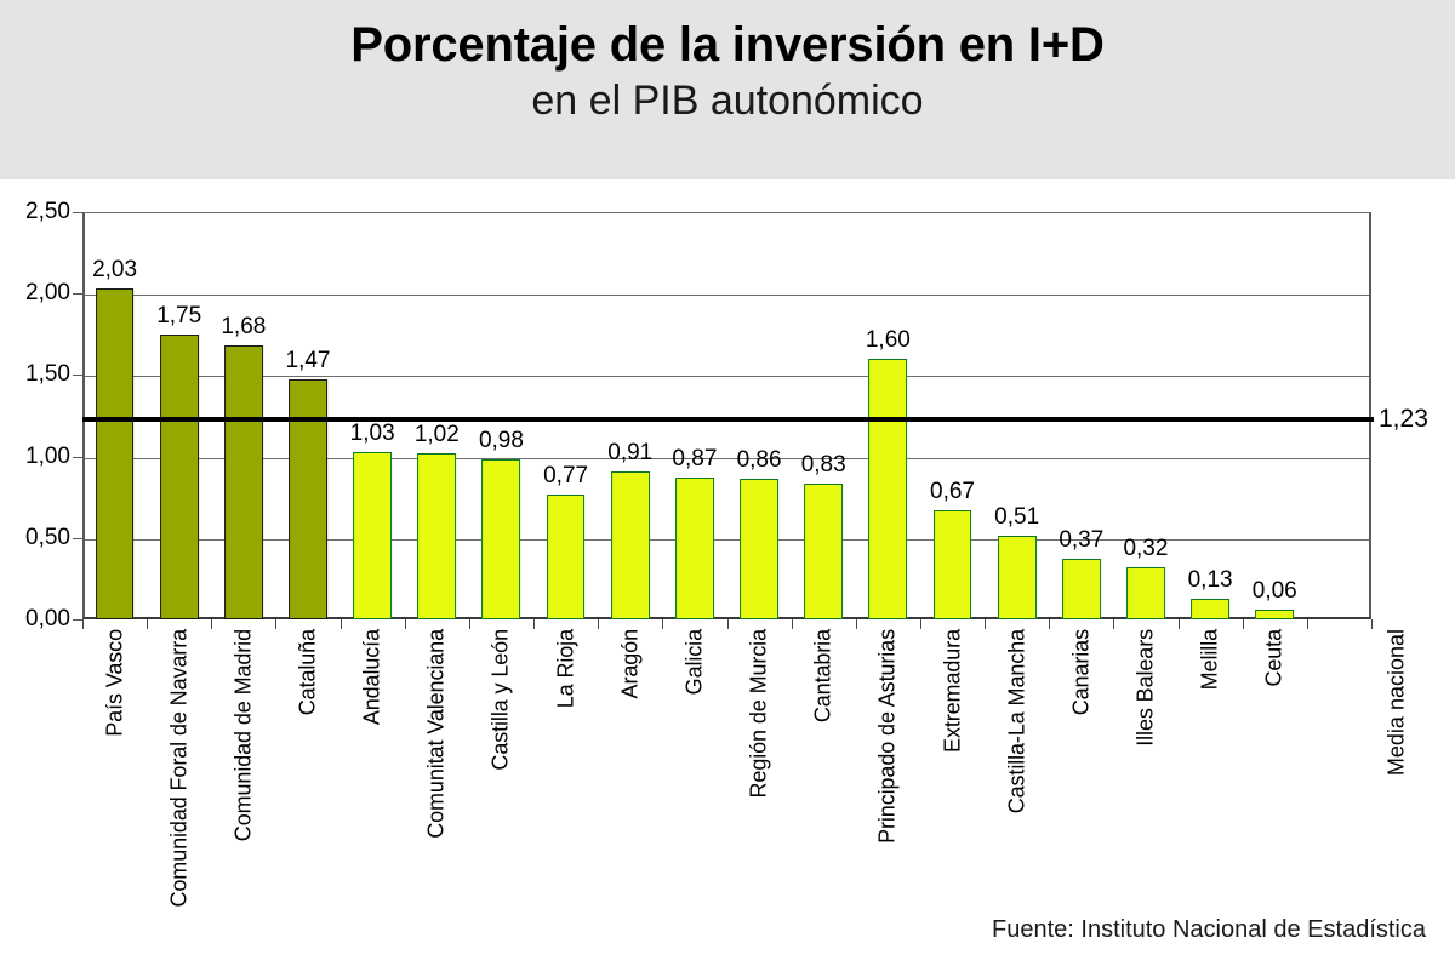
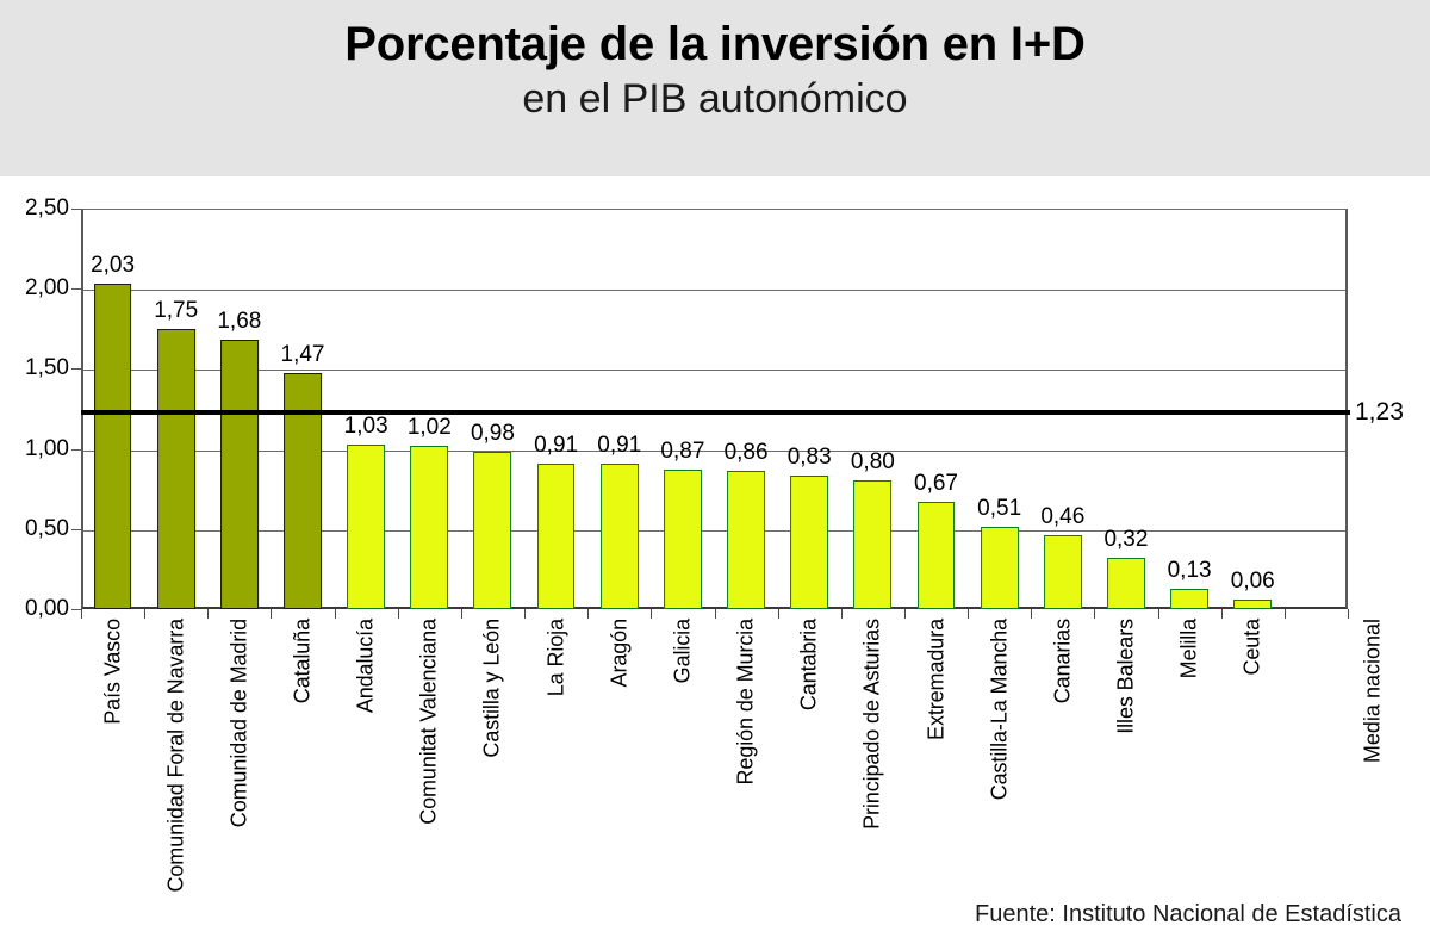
La Rioja: 0,77 -> 0,91
Principado de Asturias: 1,60 -> 0,80
Canarias: 0,37 -> 0,46
